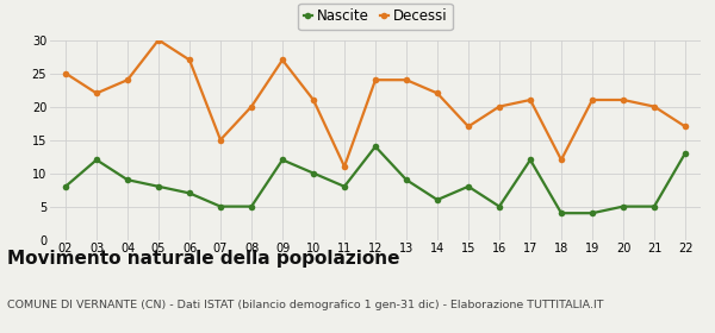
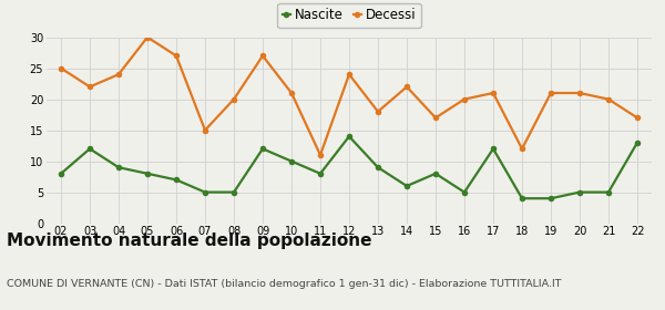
Decessi/13: 24 -> 18
